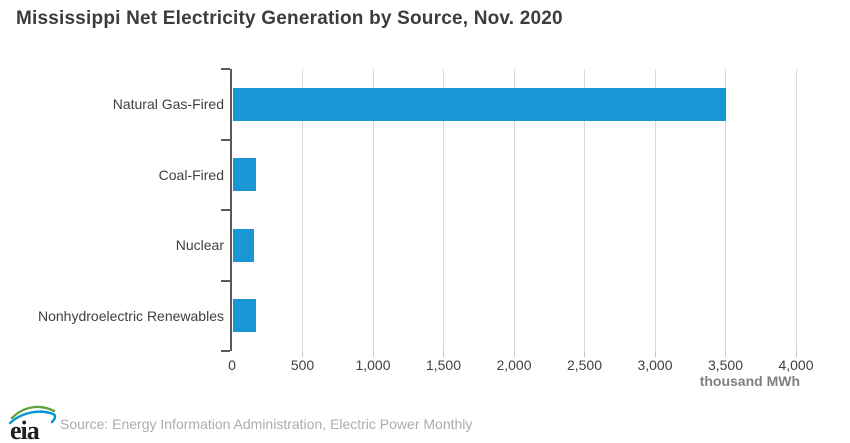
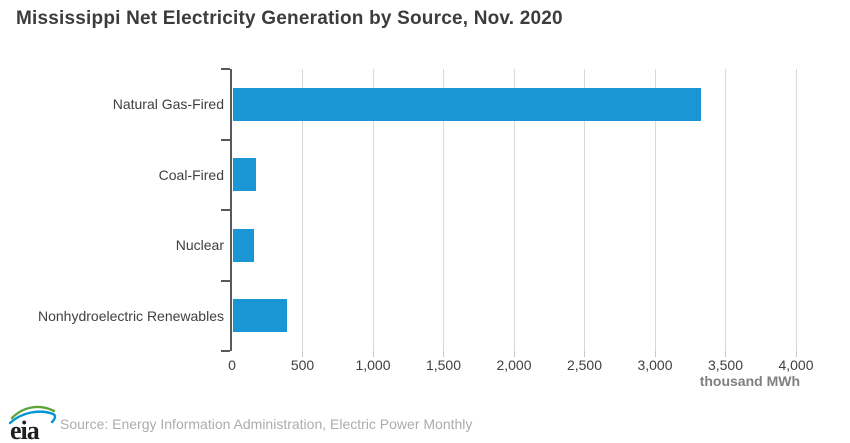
Natural Gas-Fired: 3500 -> 3320
Nonhydroelectric Renewables: 160 -> 380
